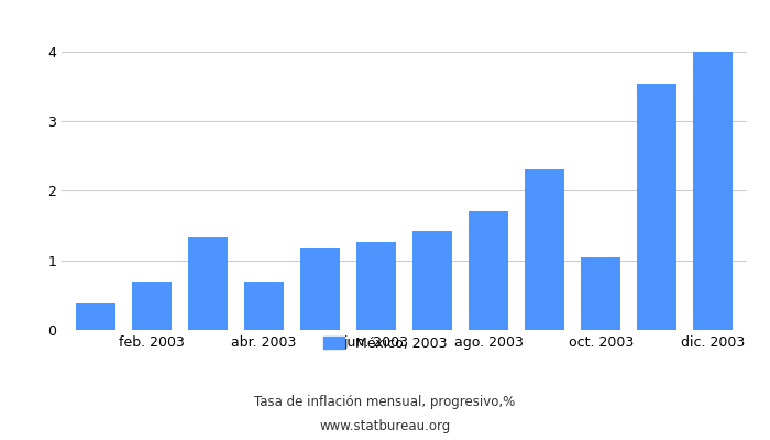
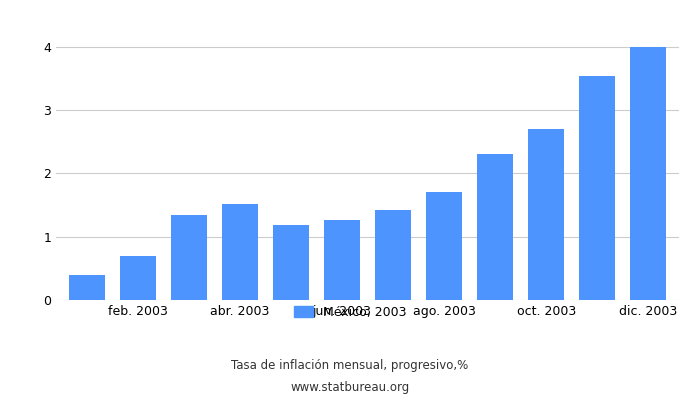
abr. 2003: 0.70 -> 1.52
oct. 2003: 1.04 -> 2.70
